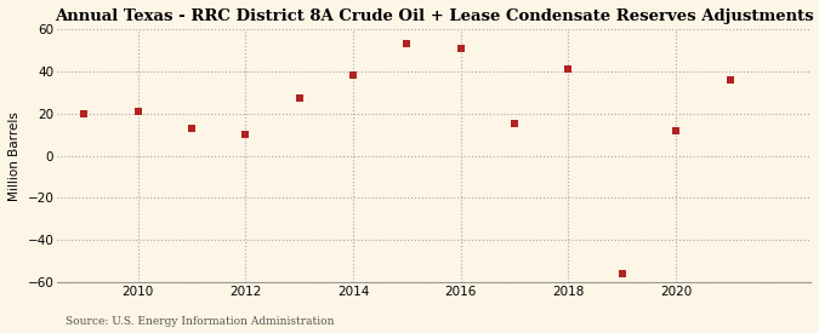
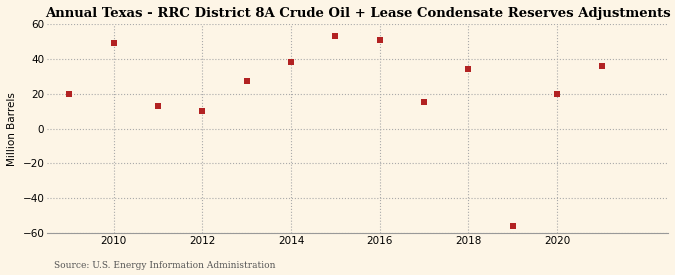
2010: 21 -> 49
2018: 41 -> 34
2020: 12 -> 20
